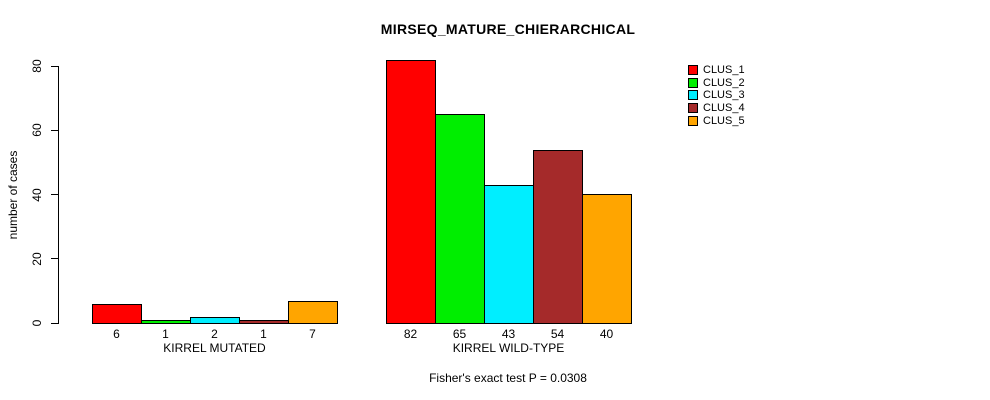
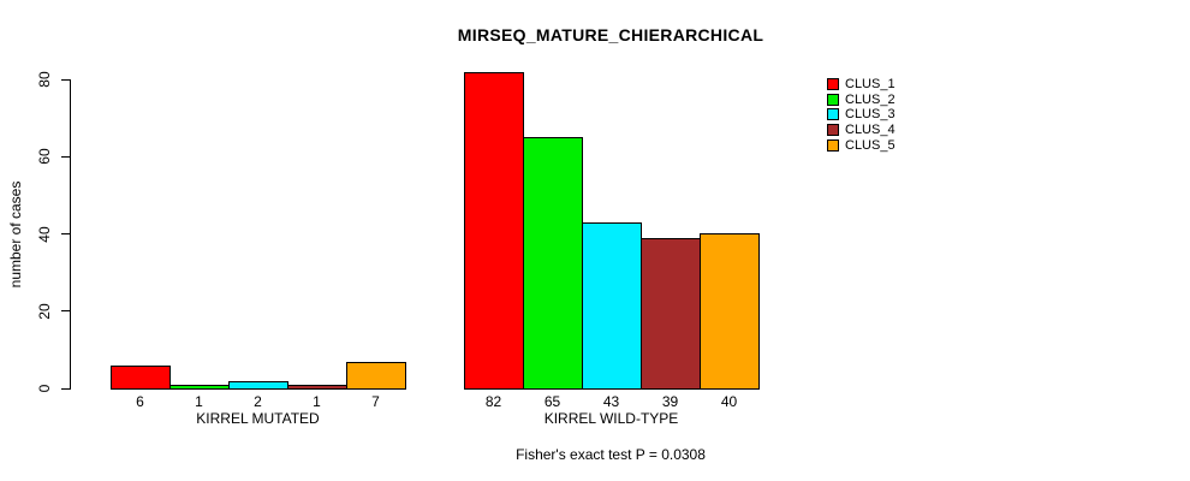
CLUS_4/KIRREL WILD-TYPE: 54 -> 39
